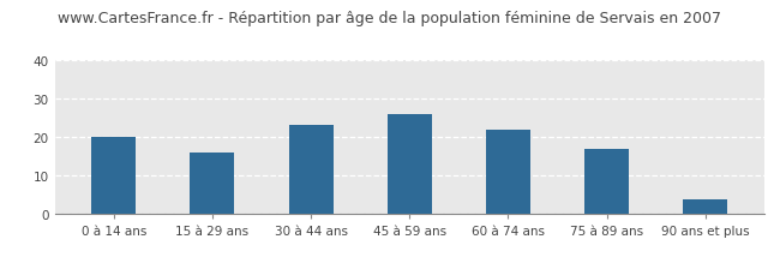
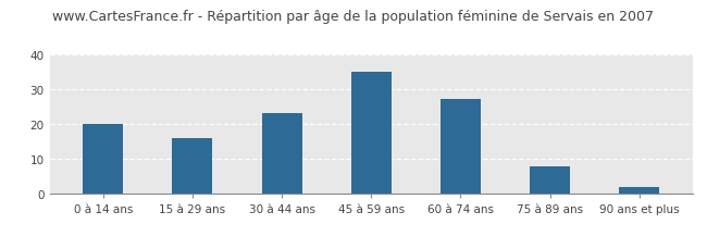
45 à 59 ans: 26 -> 35
60 à 74 ans: 22 -> 27
75 à 89 ans: 17 -> 8
90 ans et plus: 4 -> 2
